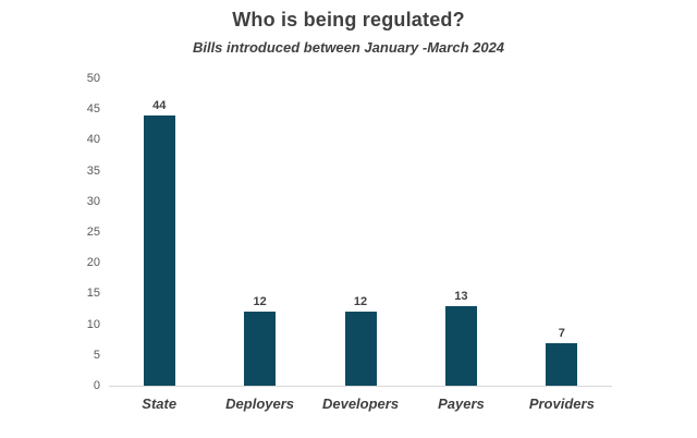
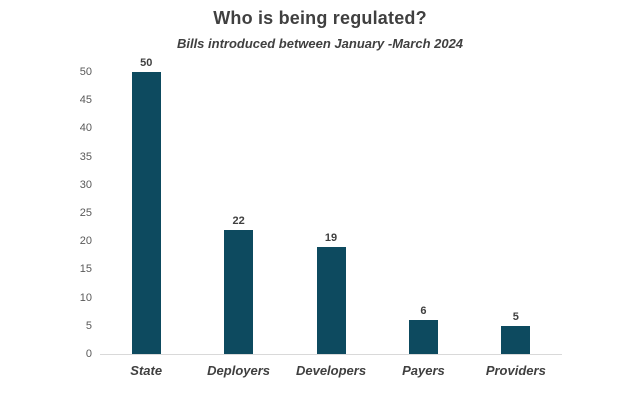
State: 44 -> 50
Deployers: 12 -> 22
Developers: 12 -> 19
Payers: 13 -> 6
Providers: 7 -> 5
